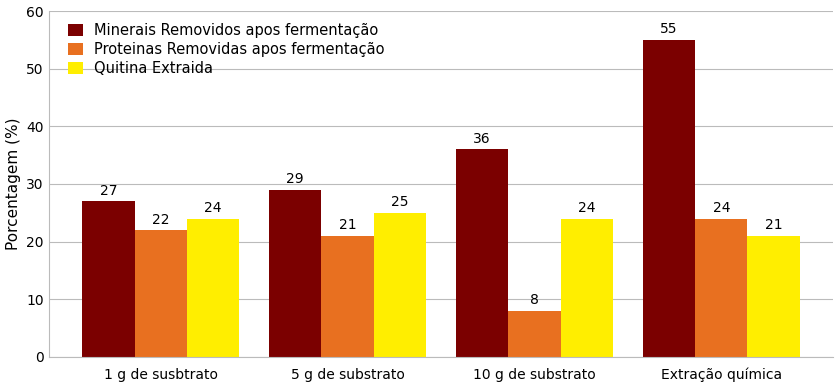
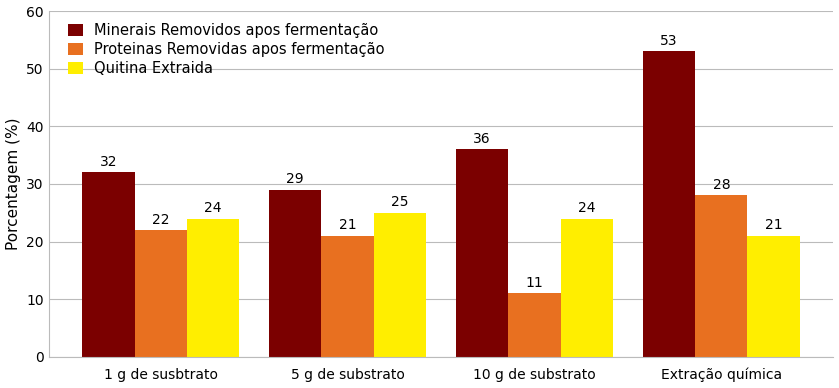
Minerais Removidos apos fermentação/1 g de susbtrato: 27 -> 32
Proteinas Removidas apos fermentação/10 g de substrato: 8 -> 11
Minerais Removidos apos fermentação/Extração química: 55 -> 53
Proteinas Removidas apos fermentação/Extração química: 24 -> 28
